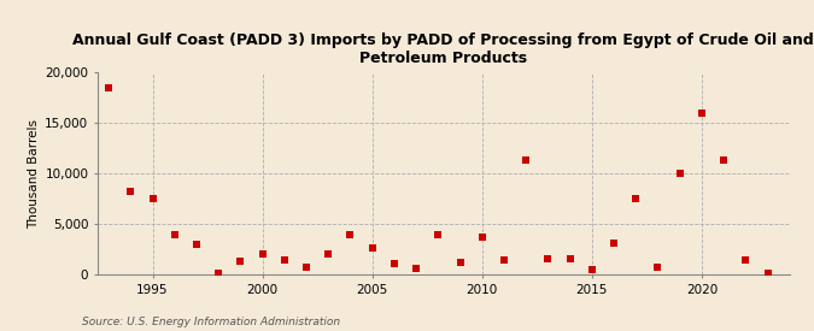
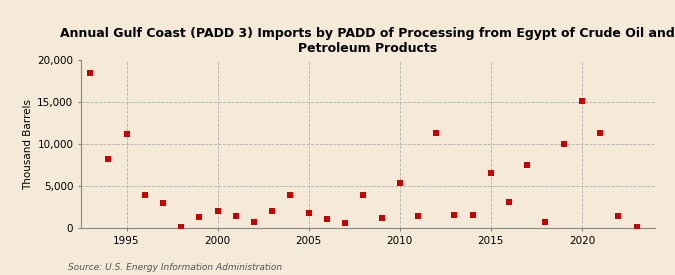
1995: 7,500 -> 11,200
2005: 2,700 -> 1,800
2010: 3,700 -> 5,400
2015: 500 -> 6,600
2020: 16,000 -> 15,200
